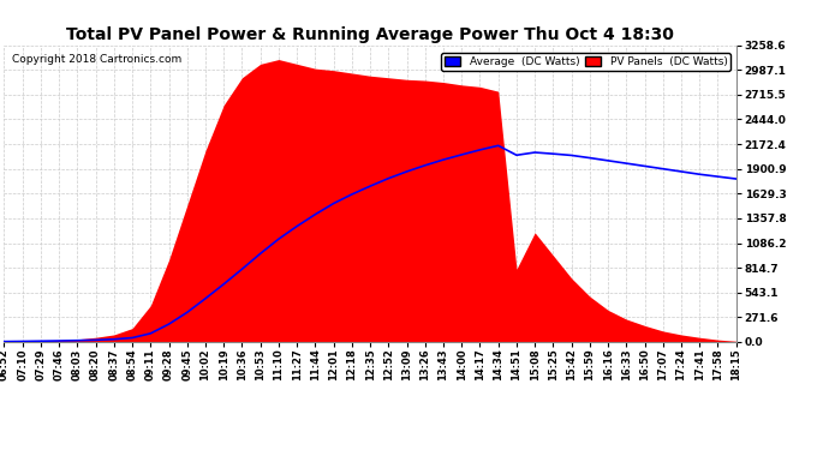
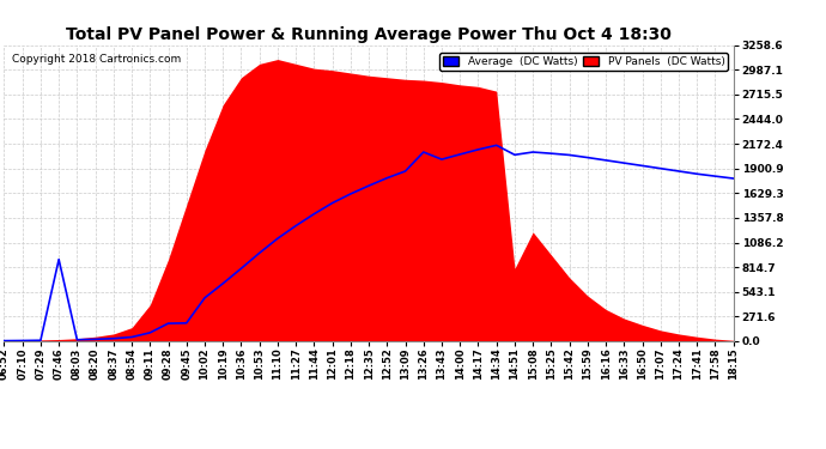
Average (DC Watts)/07:46: 10 -> 900
Average (DC Watts)/09:45: 320 -> 200
Average (DC Watts)/13:26: 1940 -> 2080
